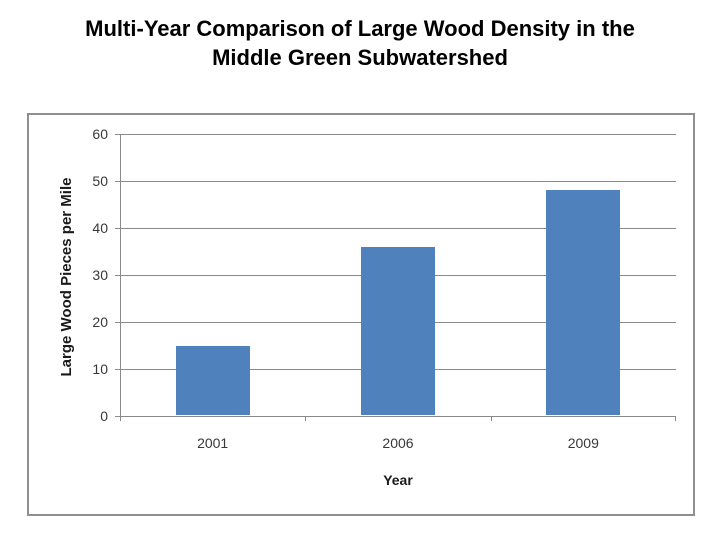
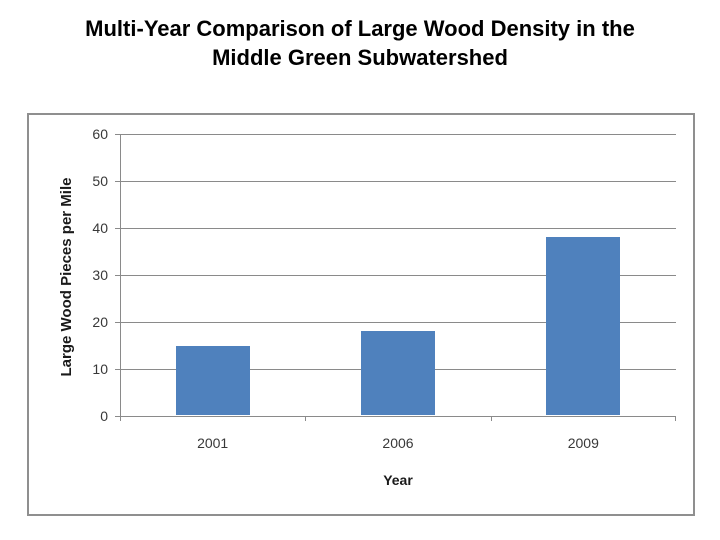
2006: 36 -> 18
2009: 48 -> 38
